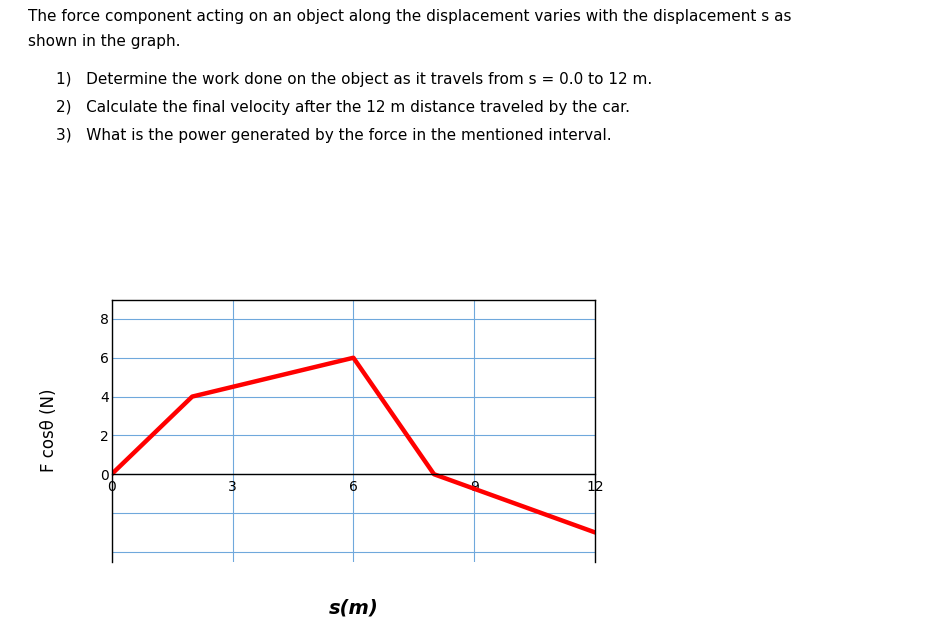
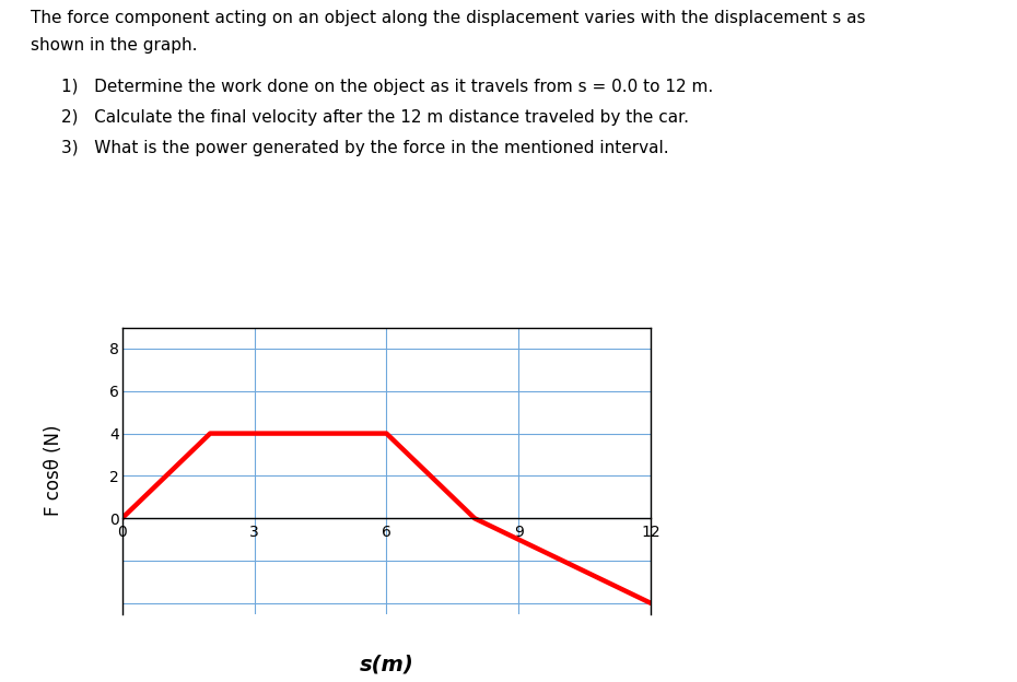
6: 6 -> 4
12: -3 -> -4
